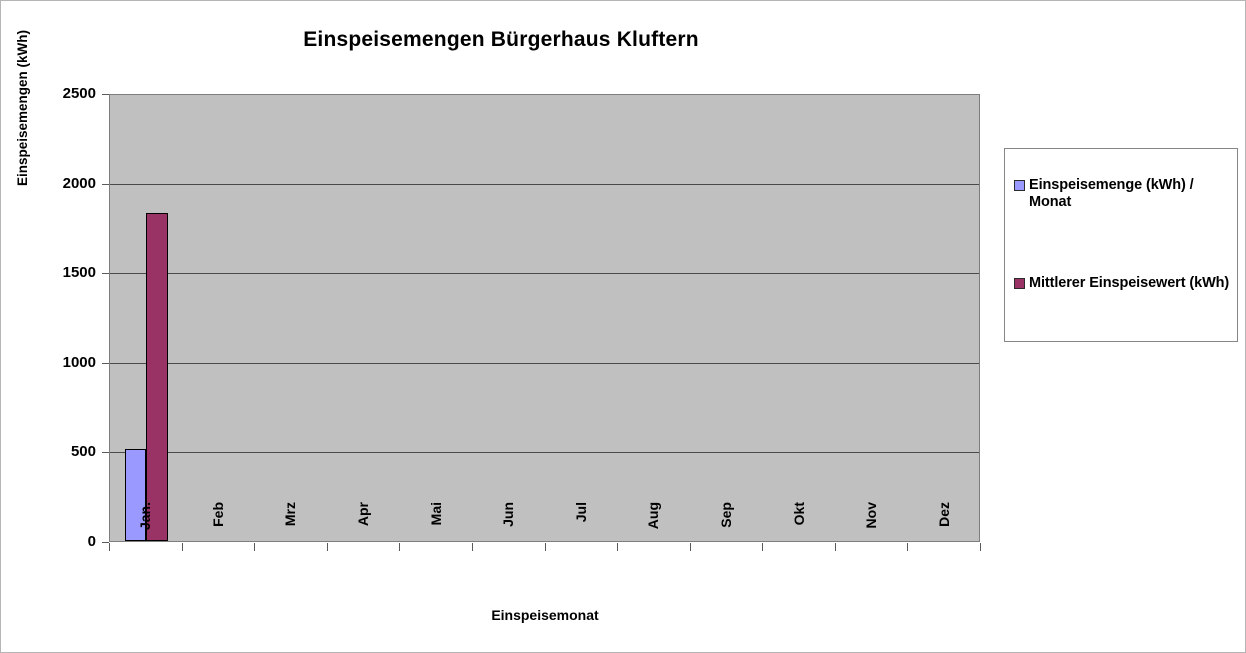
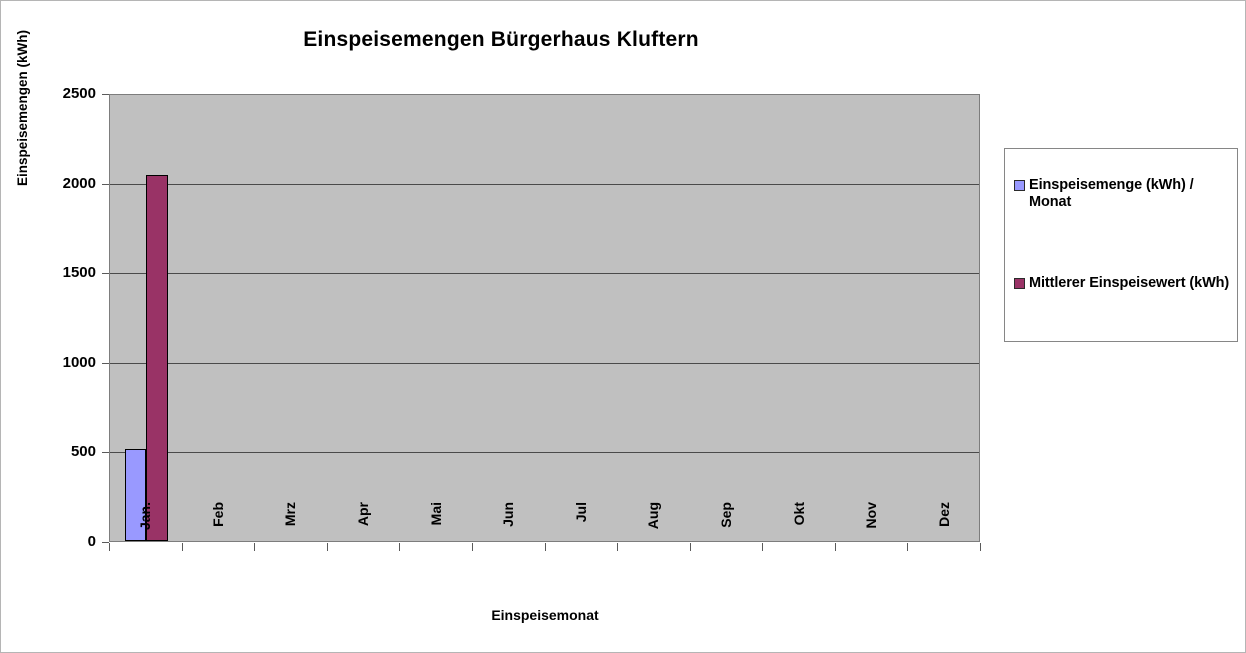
Mittlerer Einspeisewert (kWh)/Jan.: 1830 -> 2040
